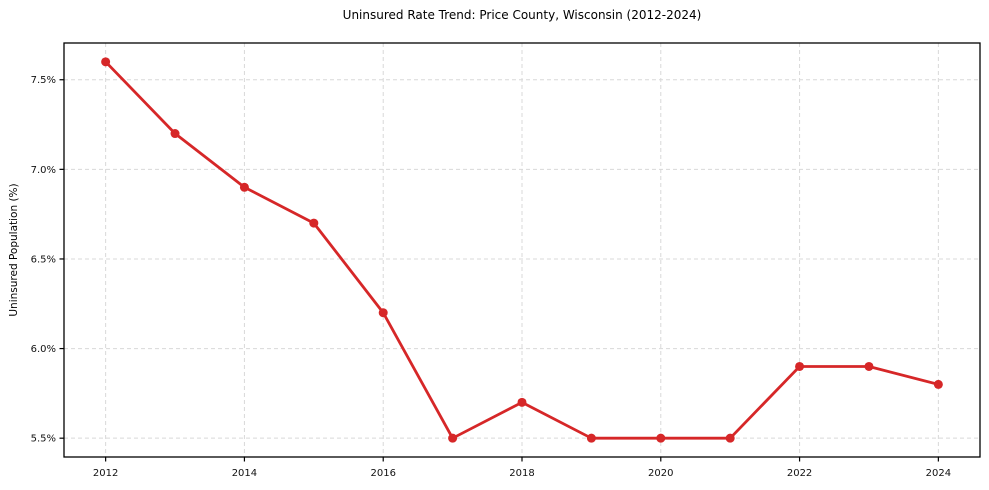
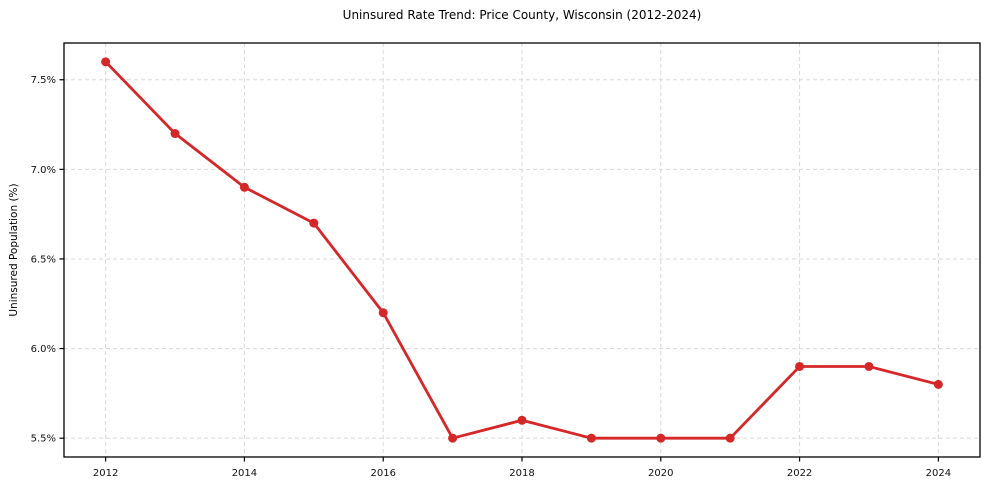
2018: 5.7% -> 5.6%
